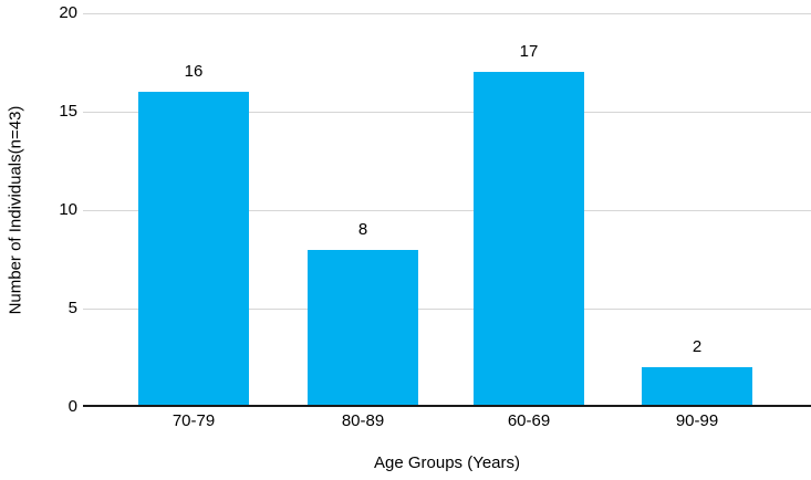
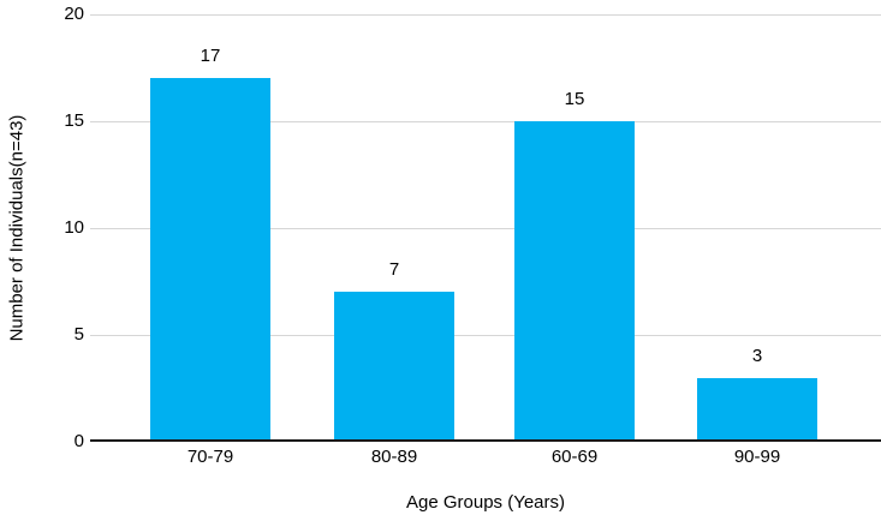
70-79: 16 -> 17
80-89: 8 -> 7
60-69: 17 -> 15
90-99: 2 -> 3
